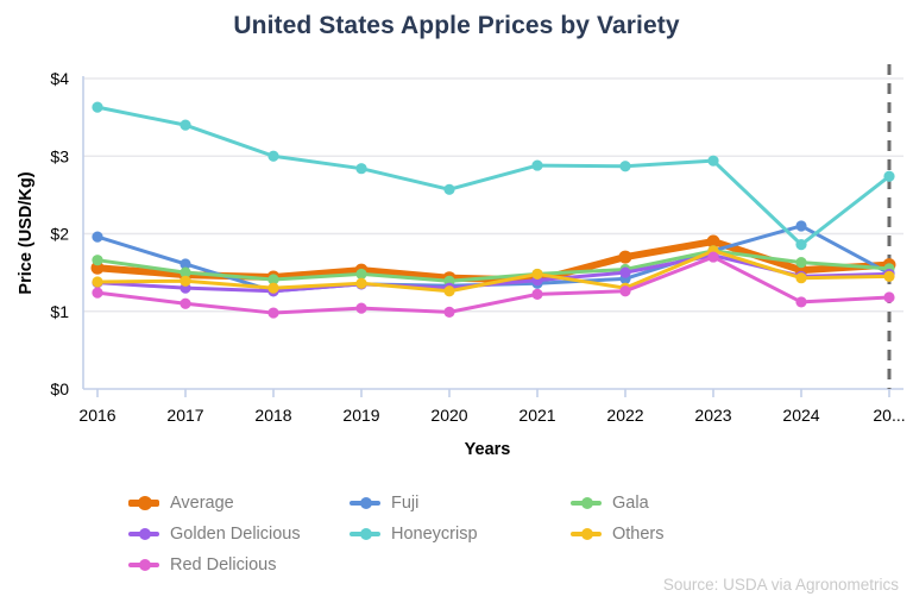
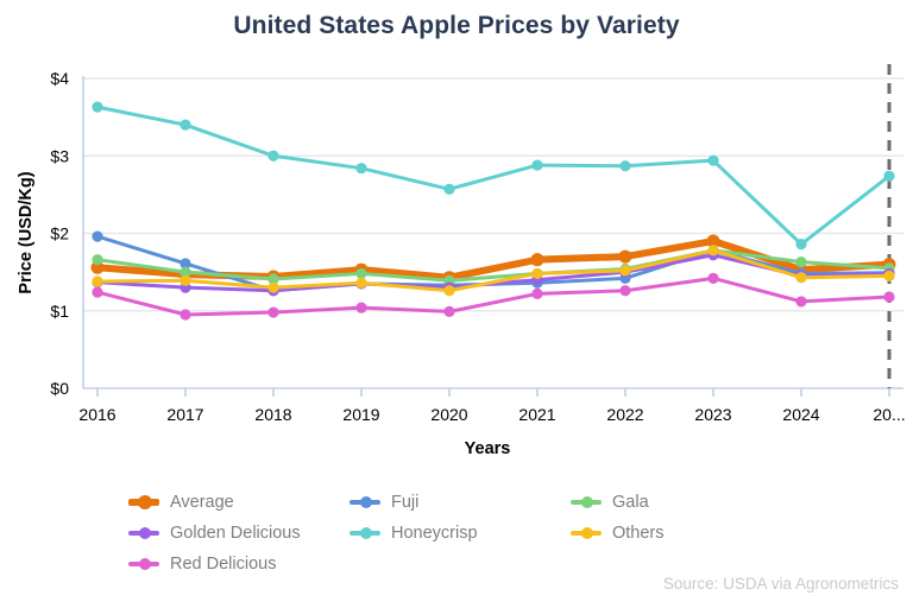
Red Delicious/2017: $1.1 -> $0.9
Average/2021: $1.4 -> $1.7
Others/2022: $1.3 -> $1.5
Red Delicious/2023: $1.7 -> $1.4
Fuji/2024: $2.1 -> $1.5
